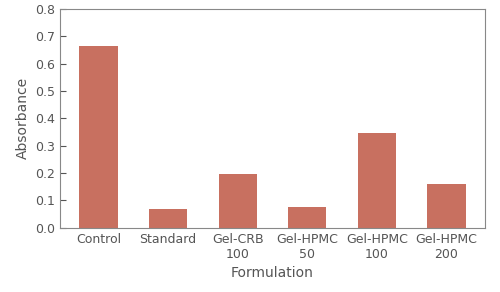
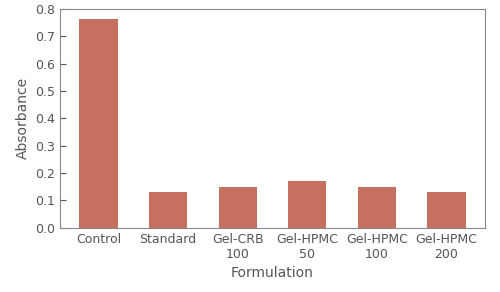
Control: 0.665 -> 0.762
Standard: 0.070 -> 0.130
Gel-CRB 100: 0.195 -> 0.150
Gel-HPMC 50: 0.075 -> 0.170
Gel-HPMC 100: 0.345 -> 0.148
Gel-HPMC 200: 0.160 -> 0.130
